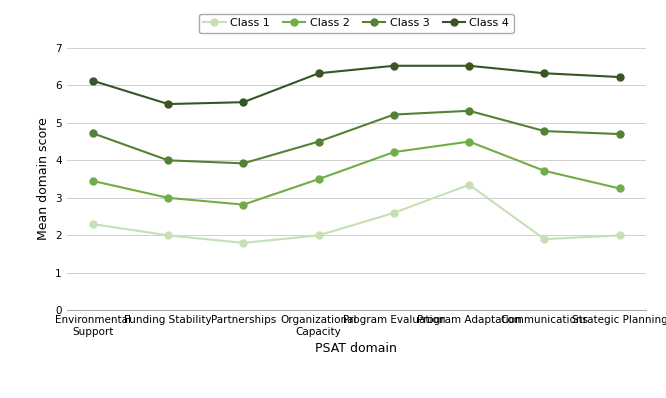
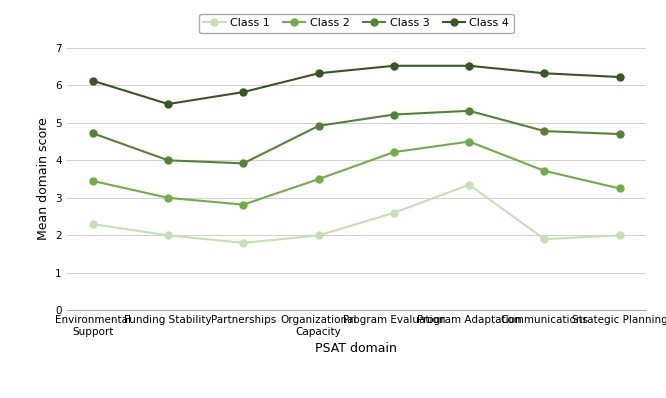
Class 4/Partnerships: 5.55 -> 5.82
Class 3/Organizational Capacity: 4.50 -> 4.92
